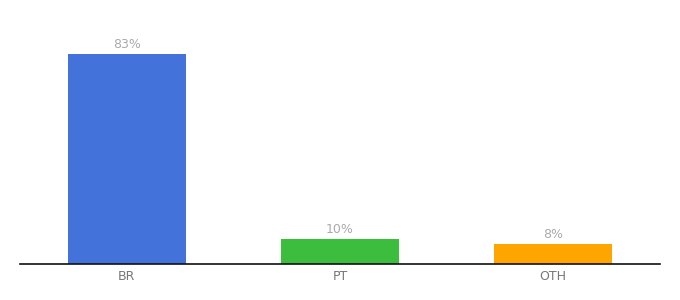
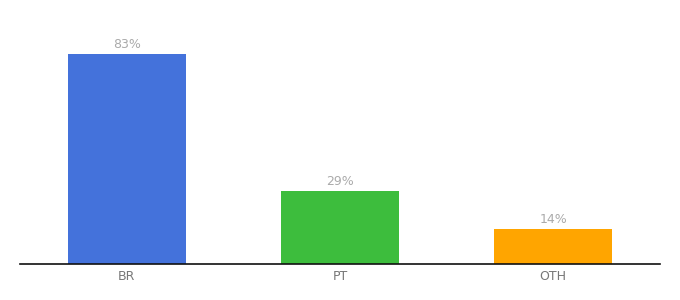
PT: 10% -> 29%
OTH: 8% -> 14%
